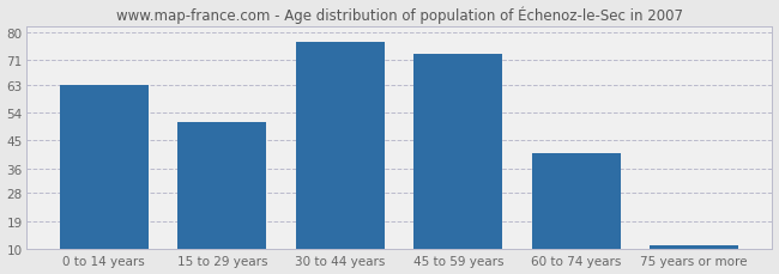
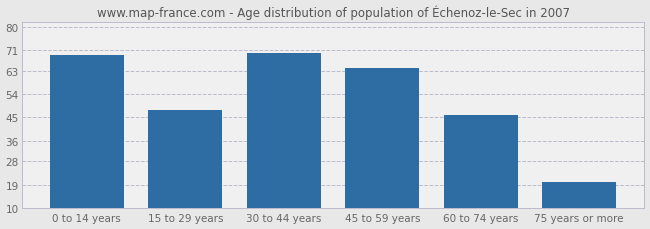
0 to 14 years: 63 -> 69
15 to 29 years: 51 -> 48
30 to 44 years: 77 -> 70
45 to 59 years: 73 -> 64
60 to 74 years: 41 -> 46
75 years or more: 11 -> 20
